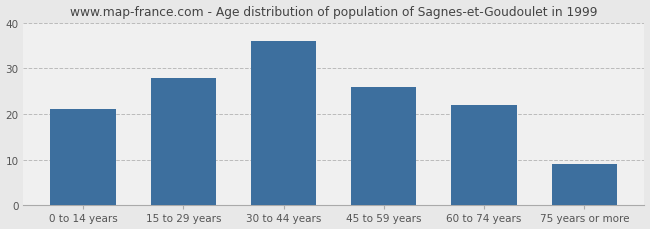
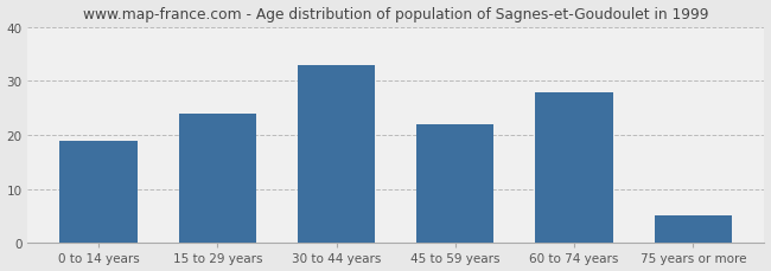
0 to 14 years: 21 -> 19
15 to 29 years: 28 -> 24
30 to 44 years: 36 -> 33
45 to 59 years: 26 -> 22
60 to 74 years: 22 -> 28
75 years or more: 9 -> 5
